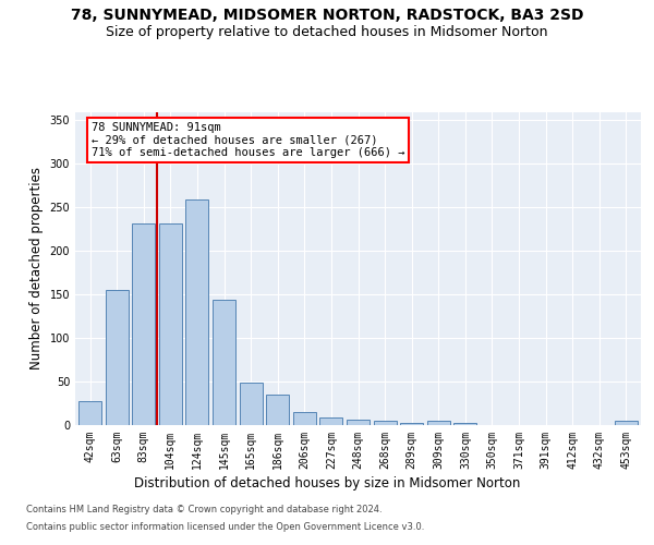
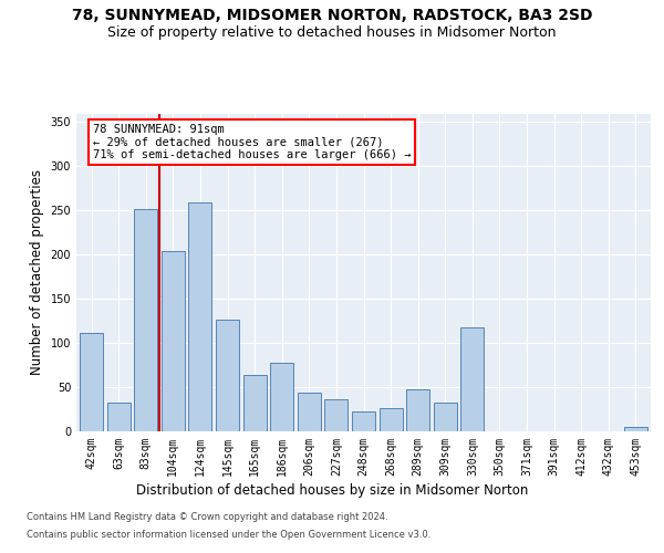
42sqm: 28 -> 112
63sqm: 155 -> 32
83sqm: 232 -> 252
104sqm: 232 -> 204
145sqm: 144 -> 126
165sqm: 49 -> 64
186sqm: 35 -> 78
206sqm: 15 -> 44
227sqm: 9 -> 36
248sqm: 6 -> 22
268sqm: 5 -> 26
289sqm: 3 -> 48
309sqm: 5 -> 32
330sqm: 3 -> 118
